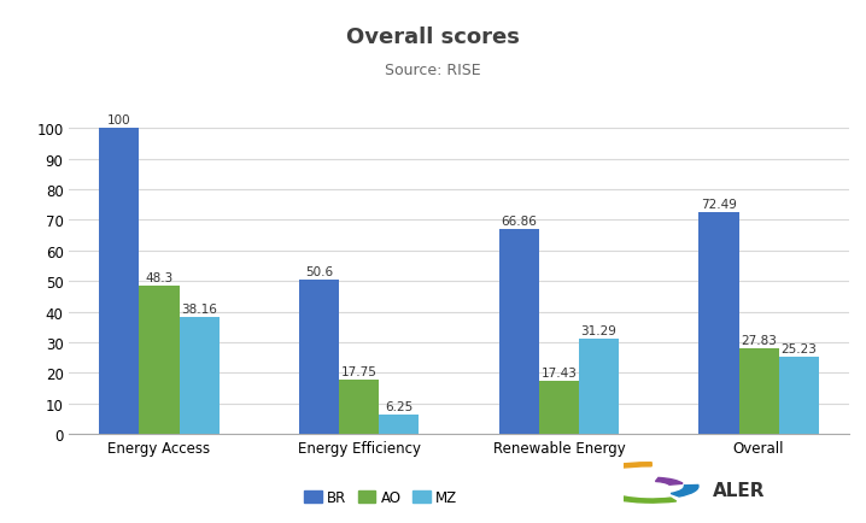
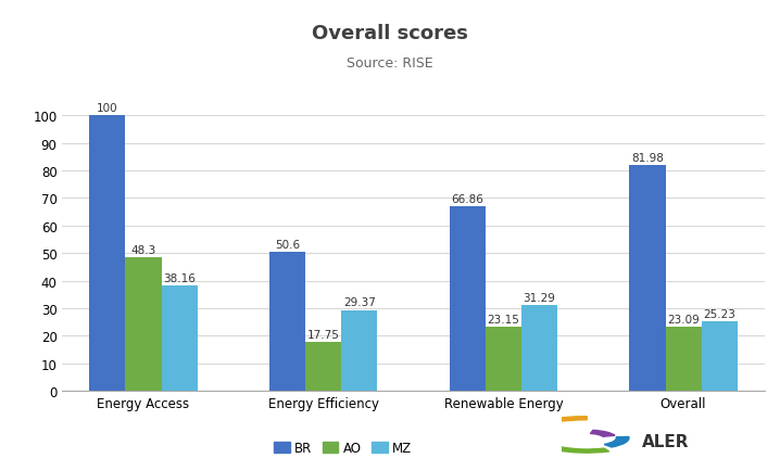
MZ/Energy Efficiency: 6.25 -> 29.37
AO/Renewable Energy: 17.43 -> 23.15
BR/Overall: 72.49 -> 81.98
AO/Overall: 27.83 -> 23.09
